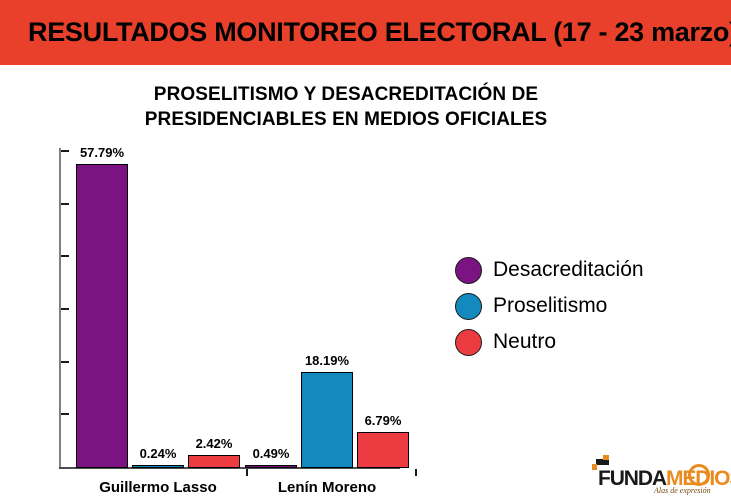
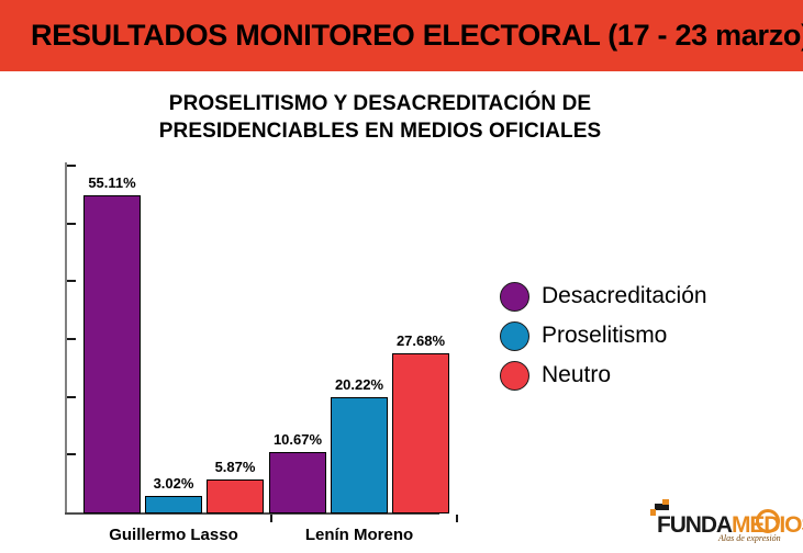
Desacreditación/Guillermo Lasso: 57.79% -> 55.11%
Proselitismo/Guillermo Lasso: 0.24% -> 3.02%
Neutro/Guillermo Lasso: 2.42% -> 5.87%
Desacreditación/Lenín Moreno: 0.49% -> 10.67%
Proselitismo/Lenín Moreno: 18.19% -> 20.22%
Neutro/Lenín Moreno: 6.79% -> 27.68%
